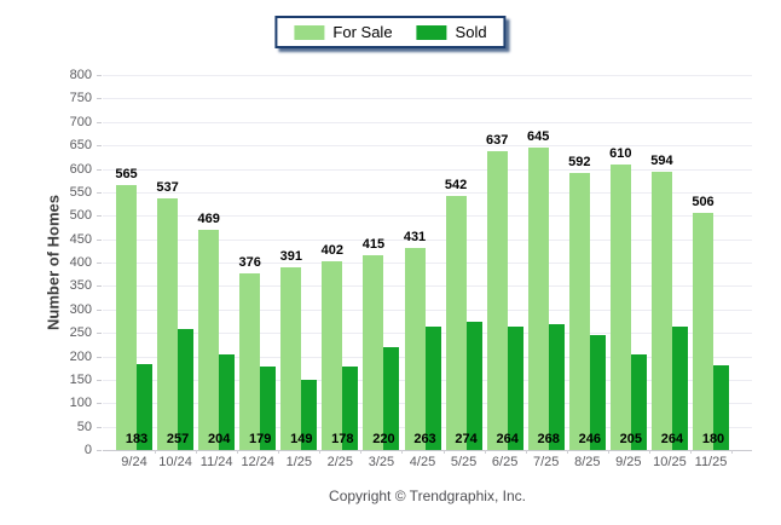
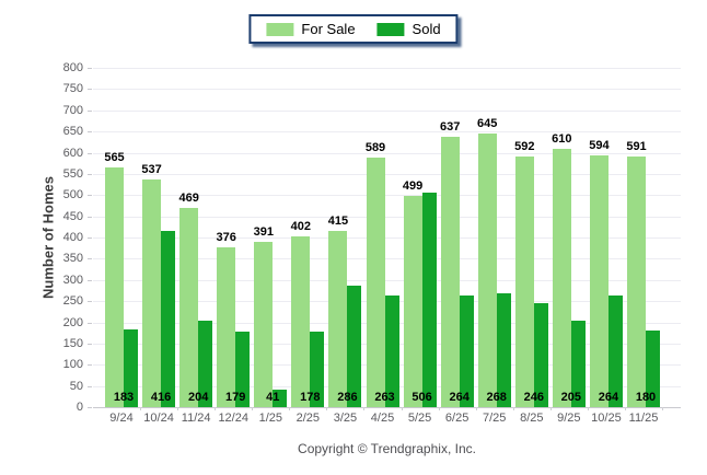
Sold/10/24: 257 -> 416
Sold/1/25: 149 -> 41
Sold/3/25: 220 -> 286
For Sale/4/25: 431 -> 589
For Sale/5/25: 542 -> 499
Sold/5/25: 274 -> 506
For Sale/11/25: 506 -> 591
